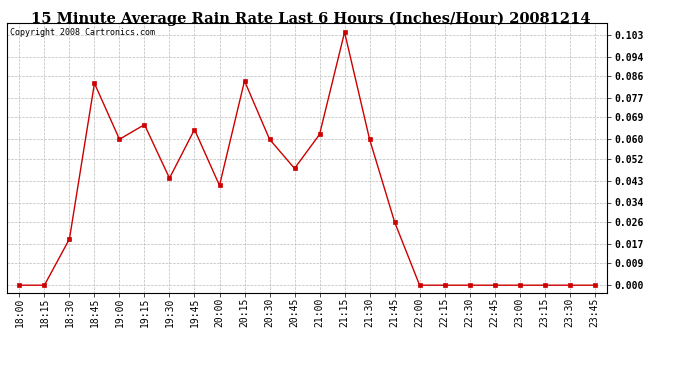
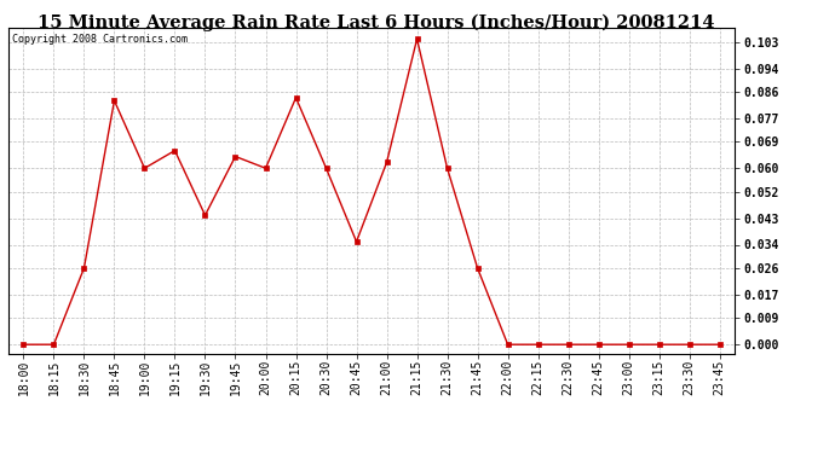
18:30: 0.019 -> 0.026
20:00: 0.041 -> 0.060
20:45: 0.048 -> 0.035
